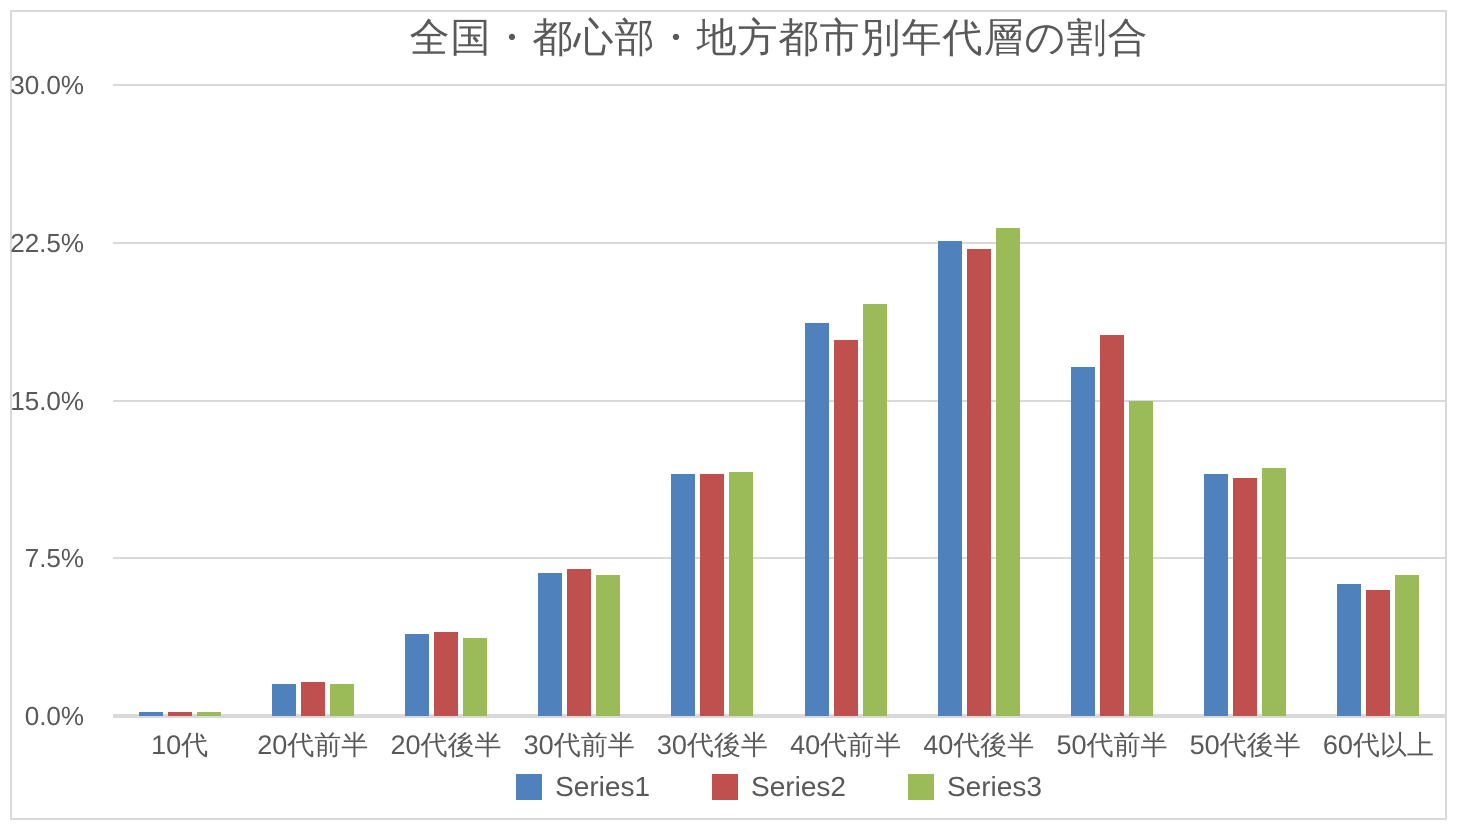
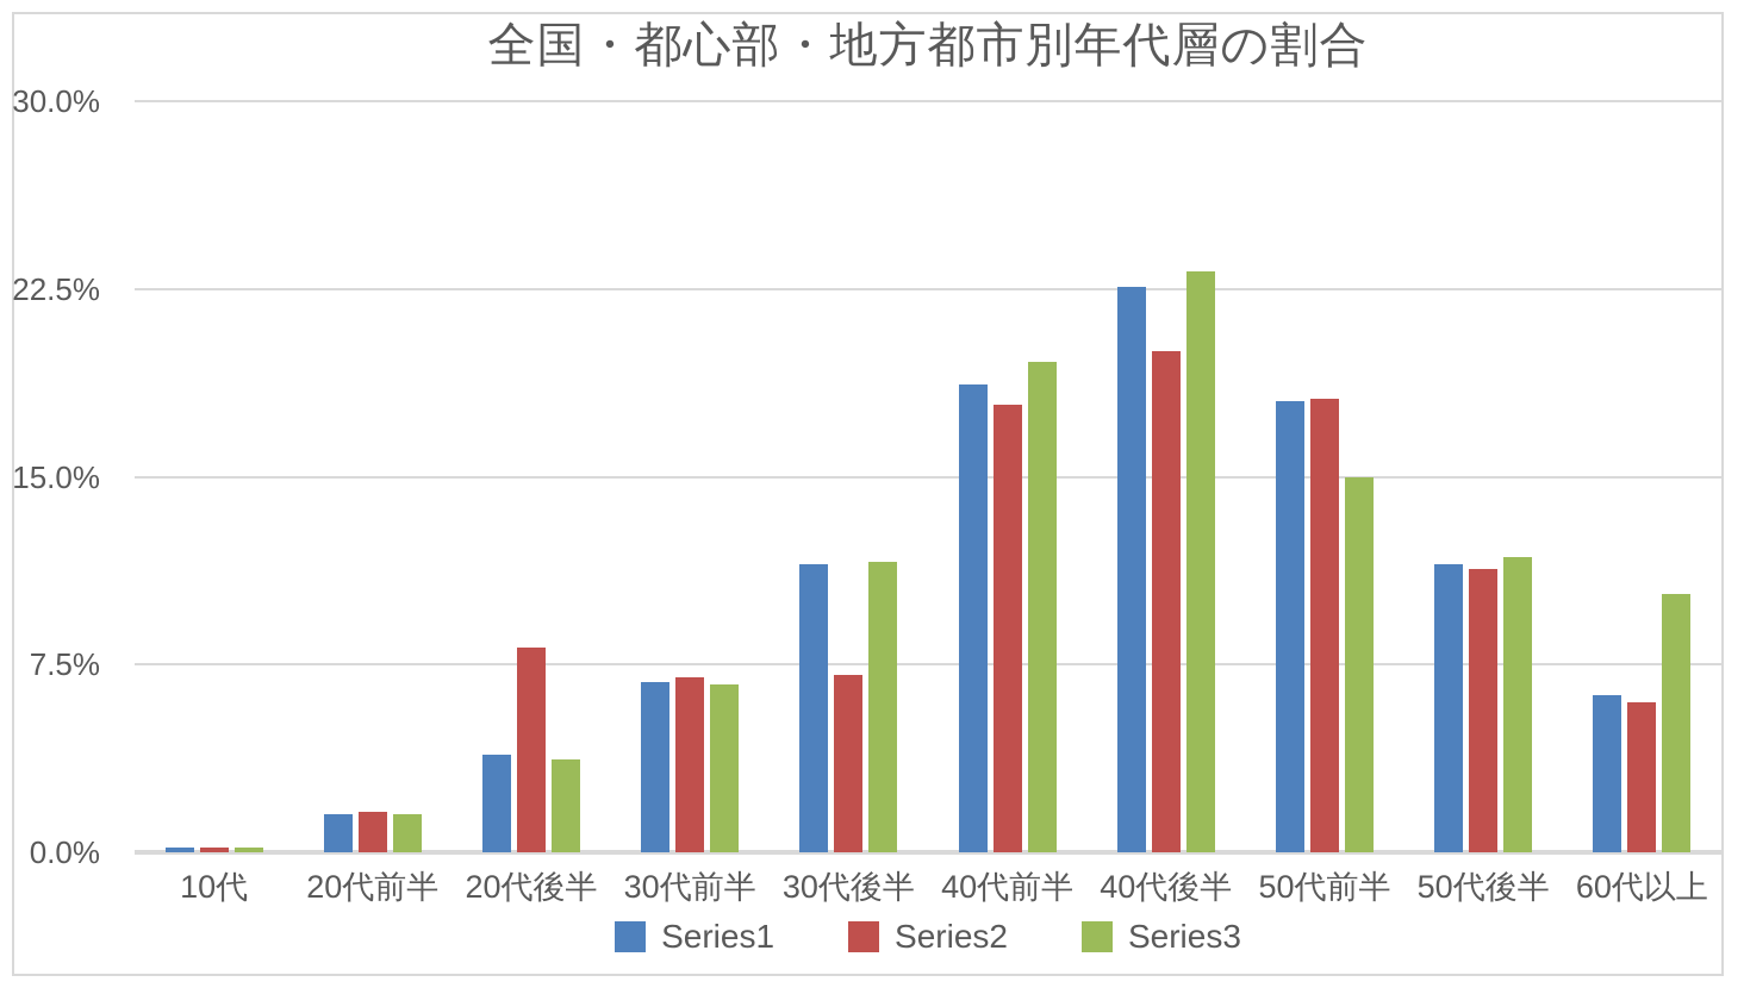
Series2/20代後半: 4.0% -> 8.2%
Series2/30代後半: 11.5% -> 7.1%
Series2/40代後半: 22.2% -> 20.0%
Series1/50代前半: 16.6% -> 18.0%
Series3/60代以上: 6.7% -> 10.3%
